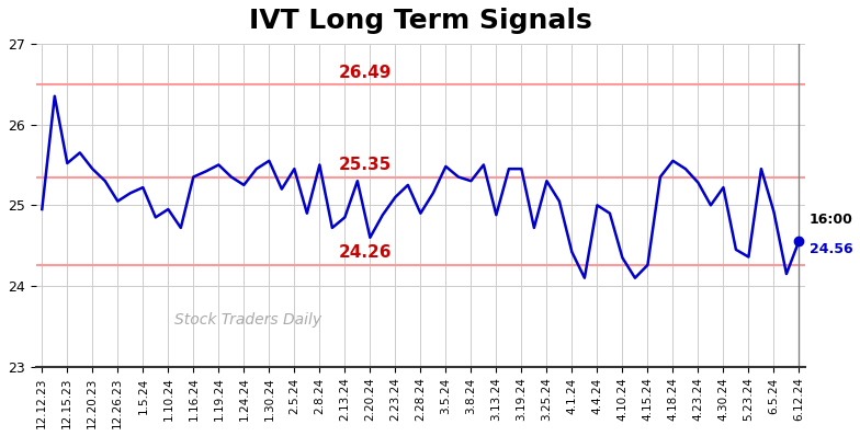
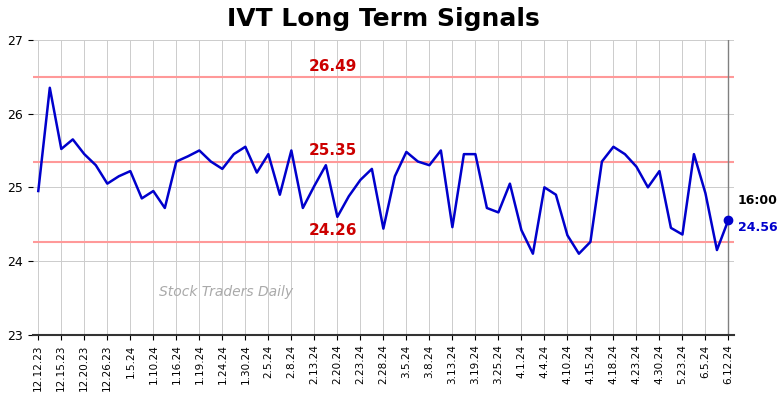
2.13.24: 24.85 -> 25.02
2.28.24: 24.90 -> 24.44
3.13.24: 24.88 -> 24.46
3.25.24: 25.30 -> 24.66
